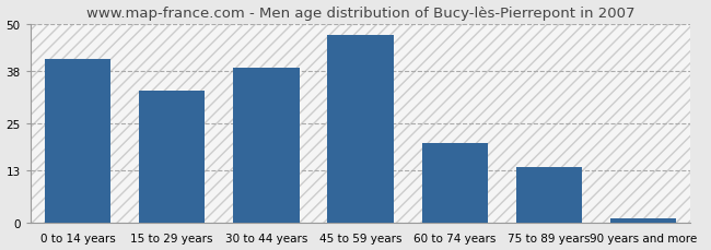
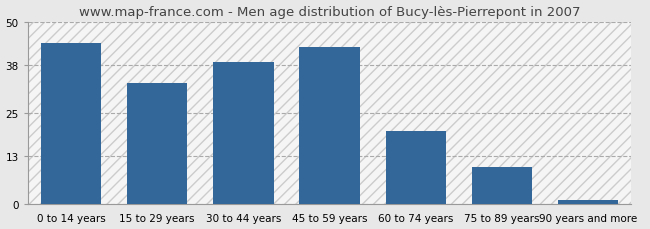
0 to 14 years: 41 -> 44
45 to 59 years: 47 -> 43
75 to 89 years: 14 -> 10
